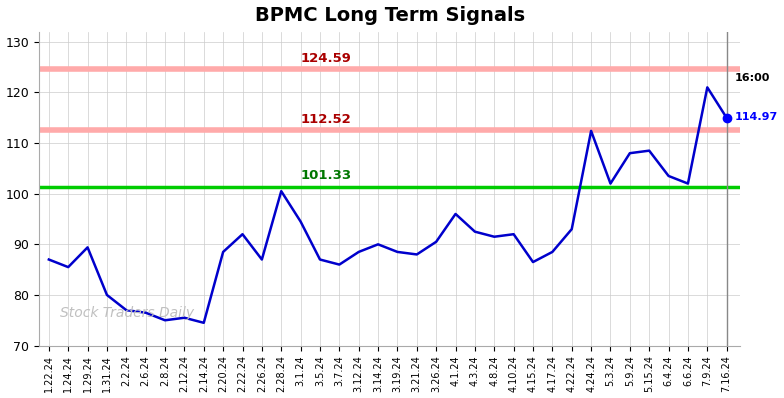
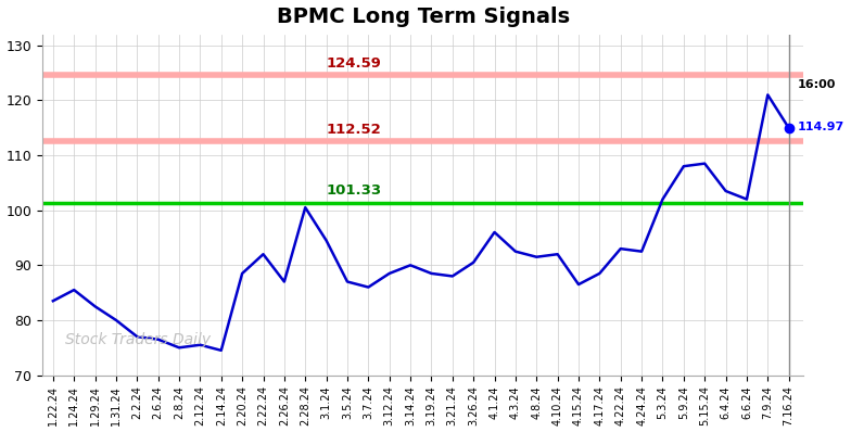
1.22.24: 87.0 -> 83.5
1.29.24: 89.4 -> 82.5
4.24.24: 112.4 -> 92.5
